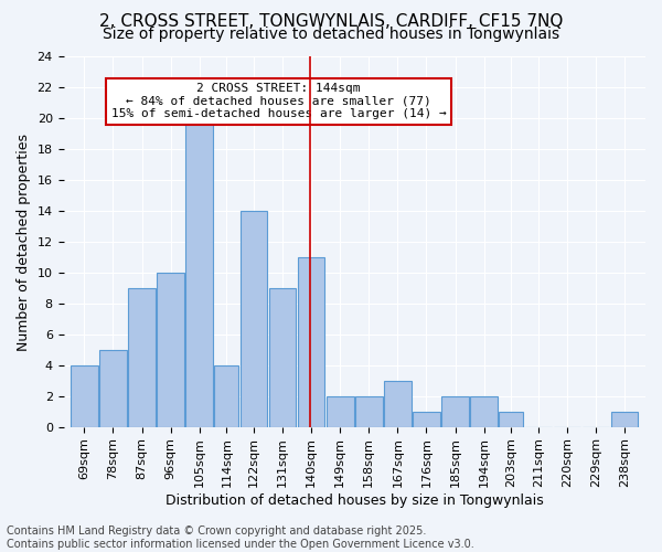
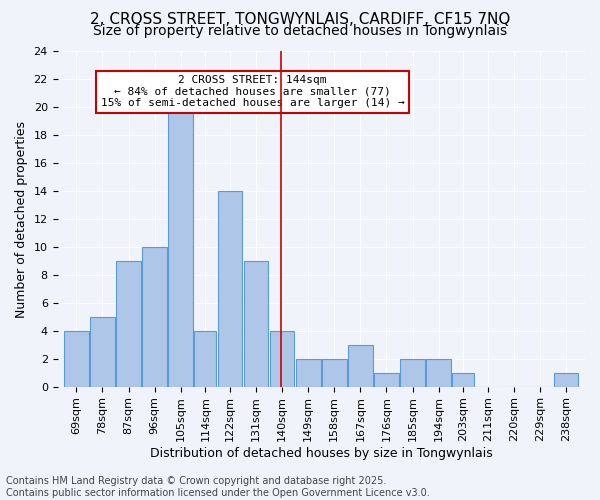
140sqm: 11 -> 4
